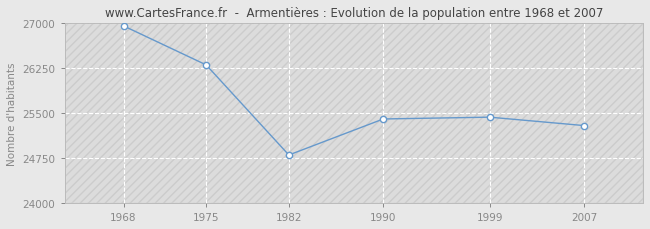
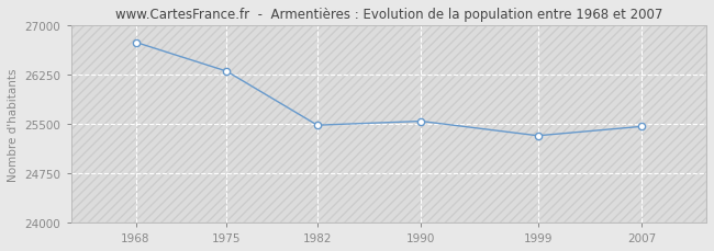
1968: 26950 -> 26740
1982: 24800 -> 25480
1990: 25400 -> 25540
1999: 25430 -> 25320
2007: 25290 -> 25460
